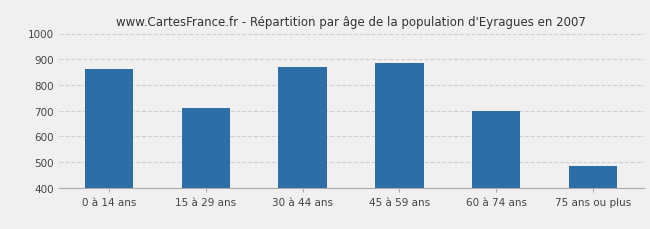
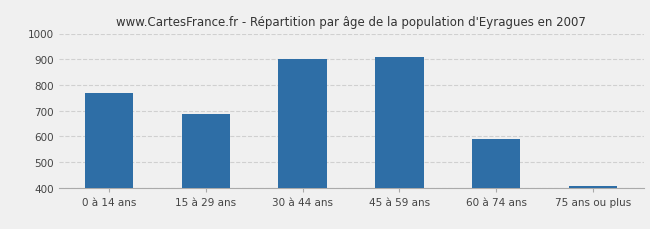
0 à 14 ans: 860 -> 770
15 à 29 ans: 710 -> 685
30 à 44 ans: 870 -> 900
45 à 59 ans: 885 -> 910
60 à 74 ans: 700 -> 588
75 ans ou plus: 485 -> 407
